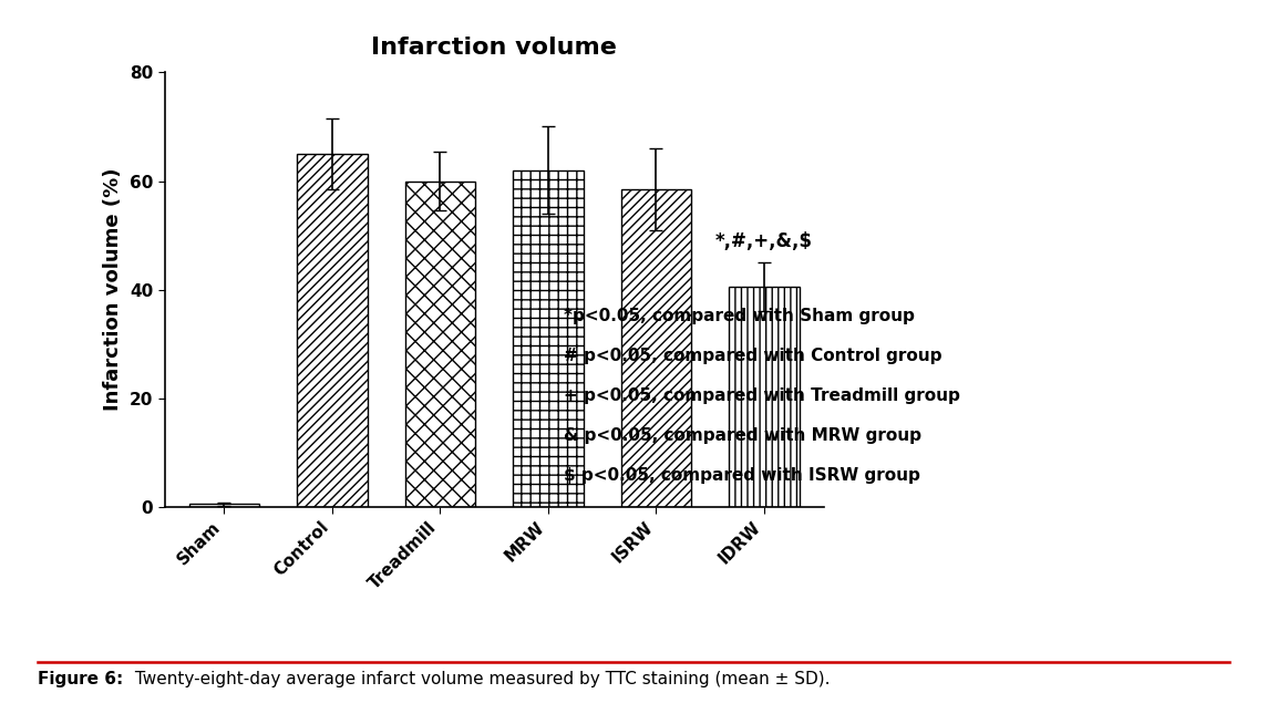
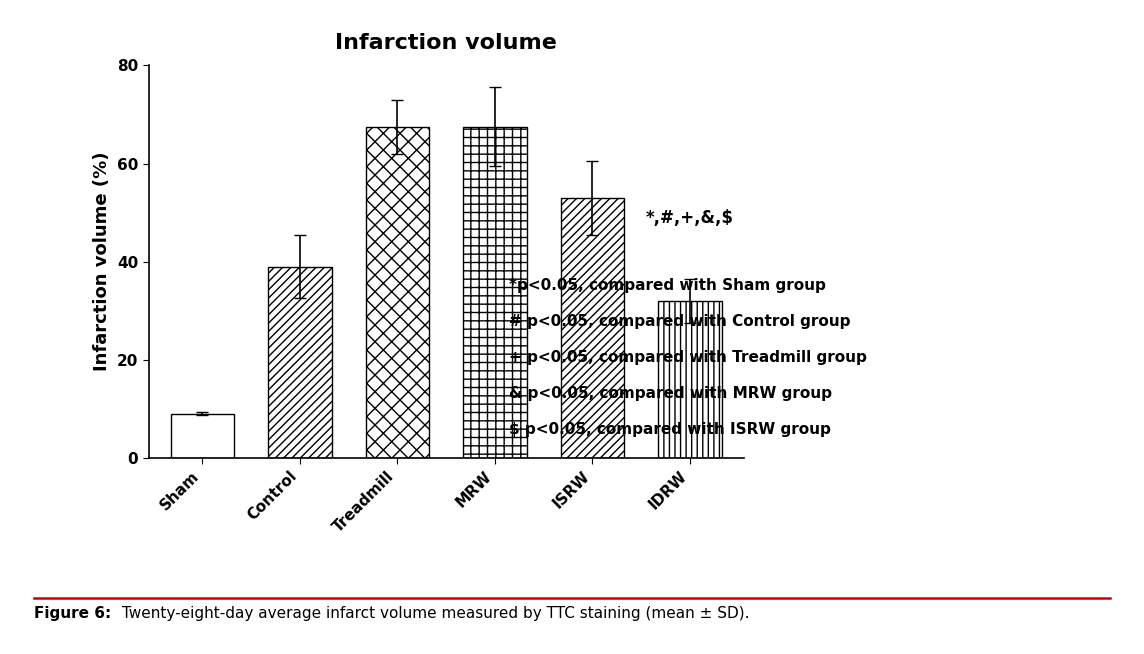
Sham: 0.5 -> 9.0
Control: 65.0 -> 39.0
Treadmill: 60.0 -> 67.5
MRW: 62.0 -> 67.5
ISRW: 58.5 -> 53.0
IDRW: 40.5 -> 32.0
